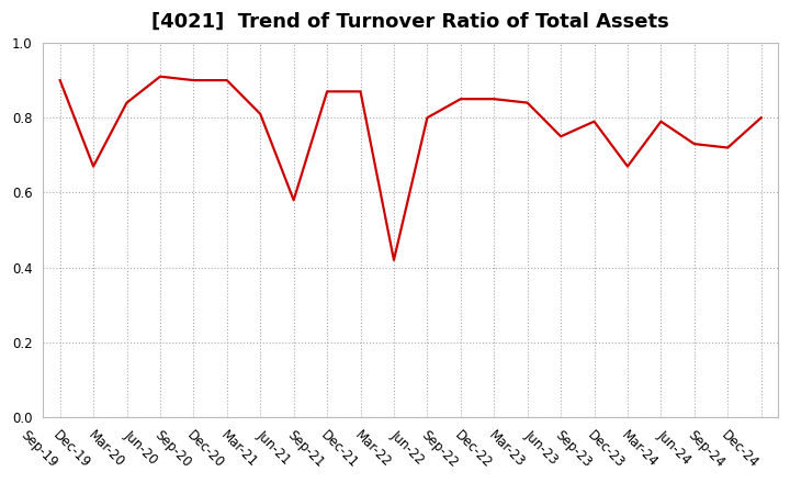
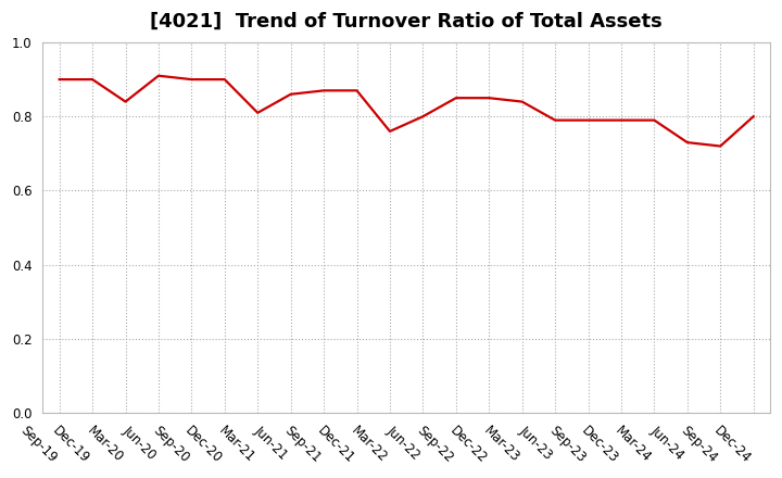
Dec-19: 0.67 -> 0.90
Jun-21: 0.58 -> 0.86
Mar-22: 0.42 -> 0.76
Jun-23: 0.75 -> 0.79
Dec-23: 0.67 -> 0.79
